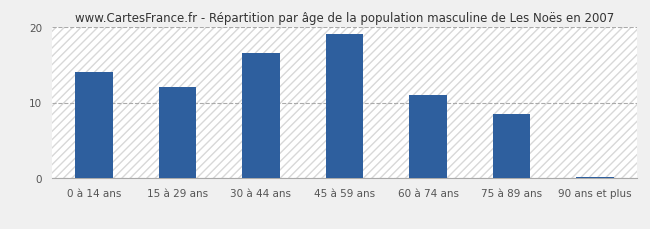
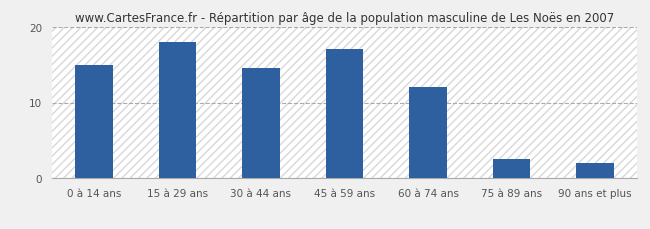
0 à 14 ans: 14.0 -> 15.0
15 à 29 ans: 12.0 -> 18.0
30 à 44 ans: 16.5 -> 14.6
45 à 59 ans: 19.0 -> 17.0
60 à 74 ans: 11.0 -> 12.0
75 à 89 ans: 8.5 -> 2.6
90 ans et plus: 0.2 -> 2.0
